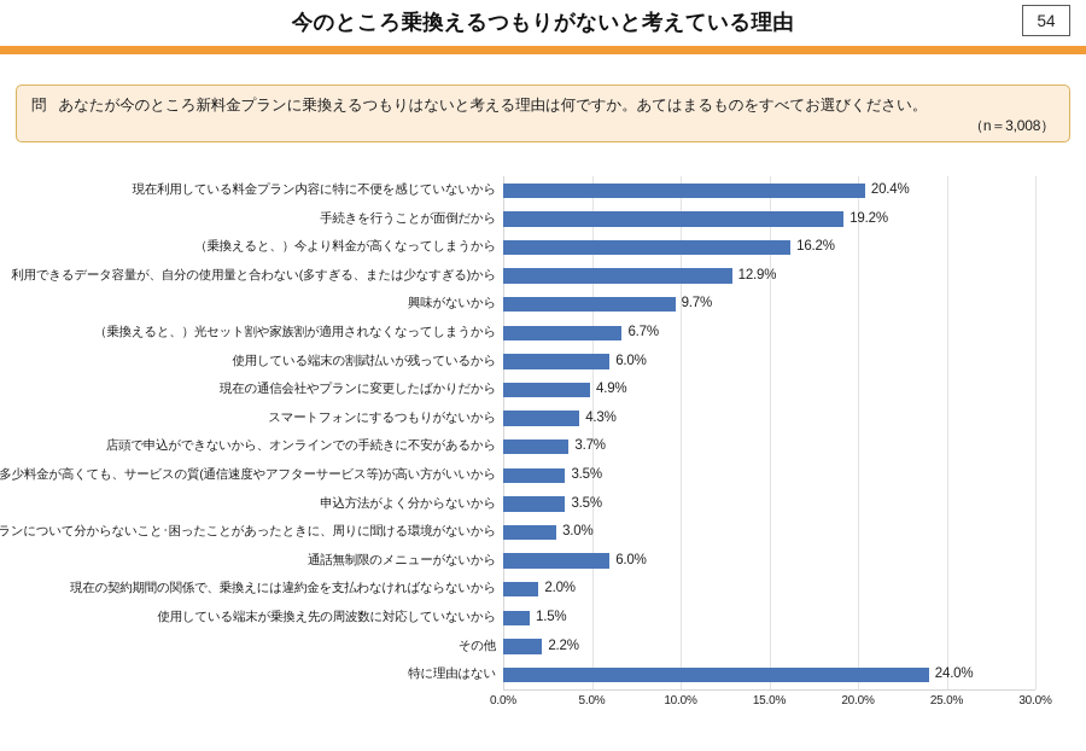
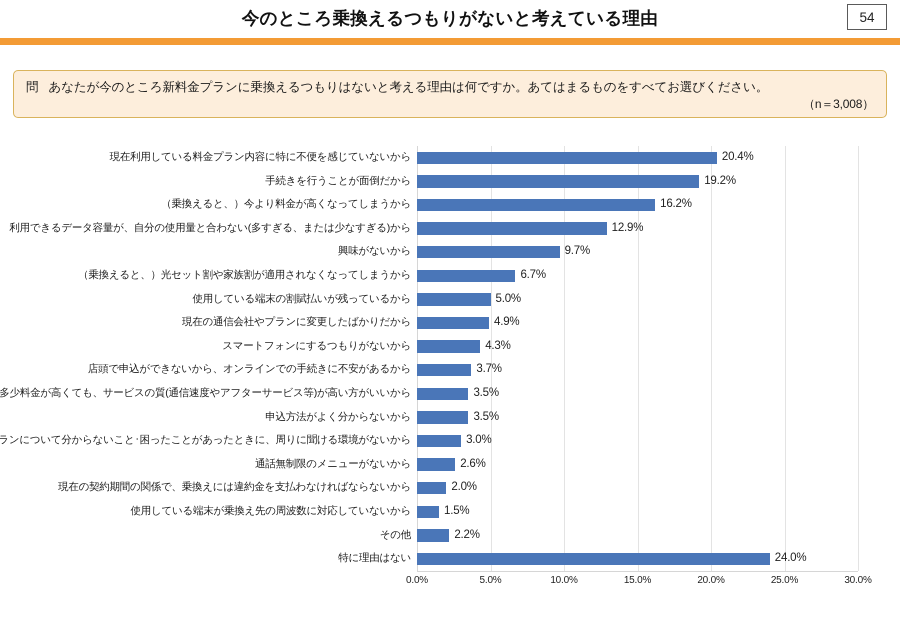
使用している端末の割賦払いが残っているから: 6.0% -> 5.0%
通話無制限のメニューがないから: 6.0% -> 2.6%
